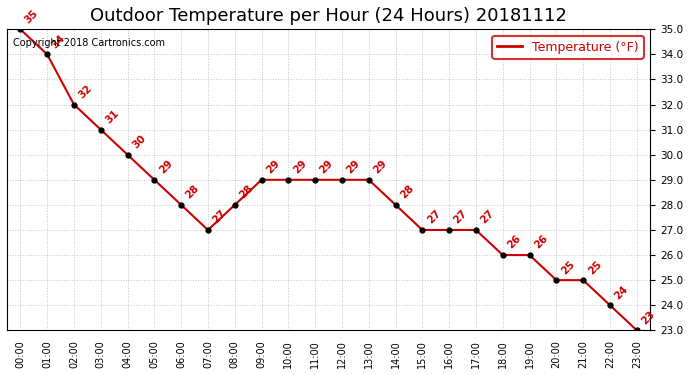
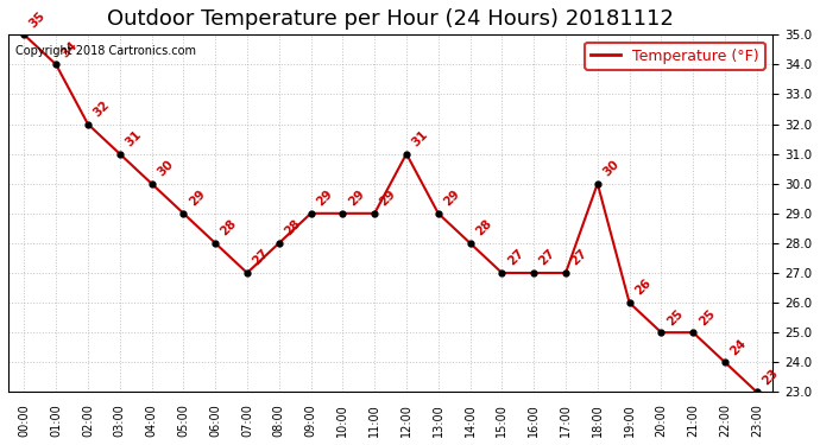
12:00: 29 -> 31
18:00: 26 -> 30
